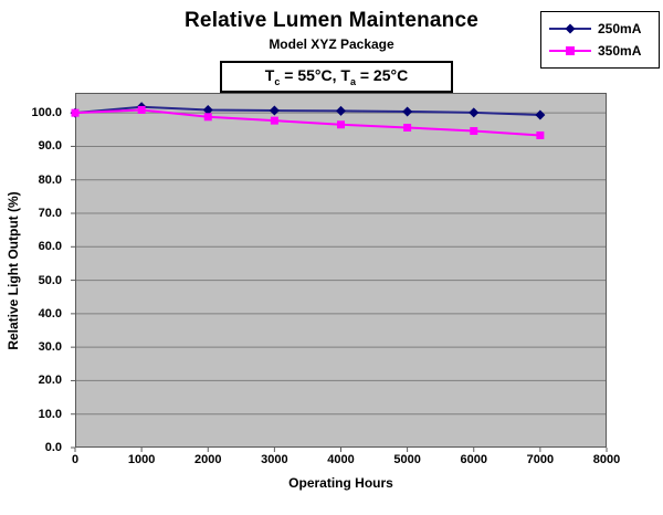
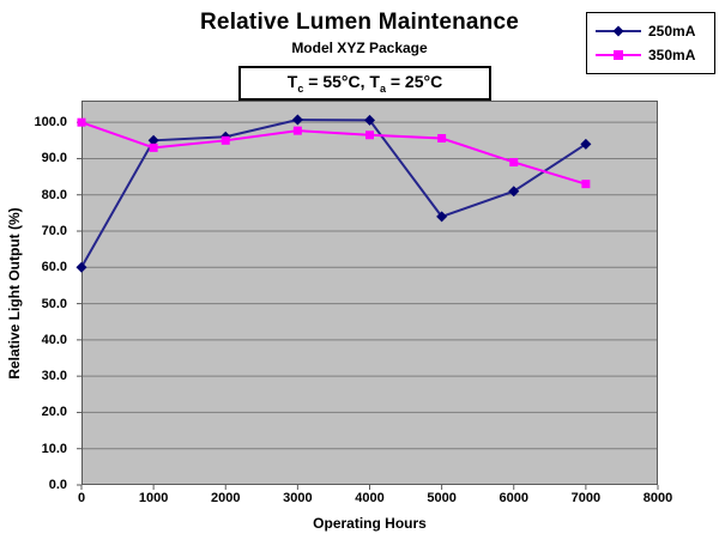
250mA/0: 100 -> 60
250mA/1000: 102 -> 95
350mA/1000: 101 -> 93
250mA/2000: 101 -> 96
350mA/2000: 99 -> 95
250mA/5000: 100 -> 74
250mA/6000: 100 -> 81
350mA/6000: 95 -> 89
250mA/7000: 99 -> 94
350mA/7000: 93 -> 83
